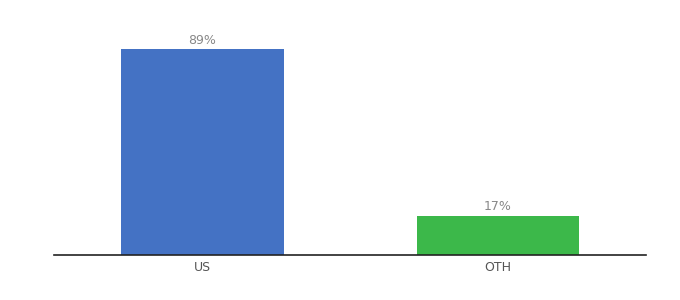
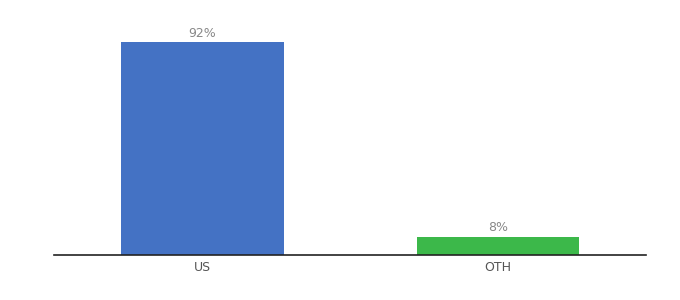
US: 89% -> 92%
OTH: 17% -> 8%
